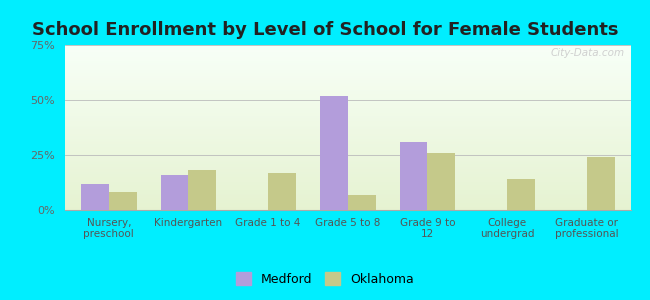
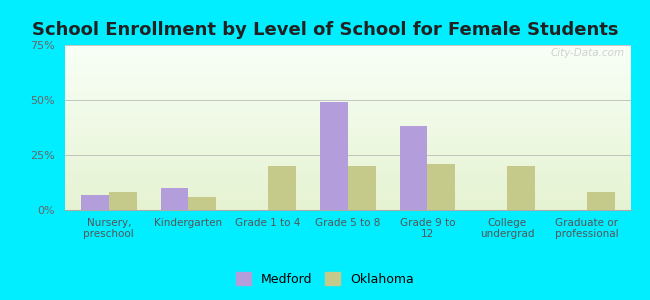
Medford/Nursery, preschool: 12% -> 7%
Medford/Kindergarten: 16% -> 10%
Oklahoma/Kindergarten: 18% -> 6%
Oklahoma/Grade 1 to 4: 17% -> 20%
Medford/Grade 5 to 8: 52% -> 49%
Oklahoma/Grade 5 to 8: 7% -> 20%
Medford/Grade 9 to 12: 31% -> 38%
Oklahoma/Grade 9 to 12: 26% -> 21%
Oklahoma/College undergrad: 14% -> 20%
Oklahoma/Graduate or professional: 24% -> 8%
